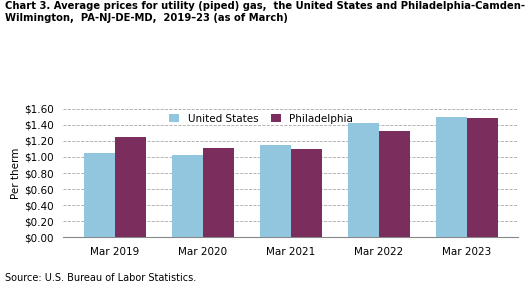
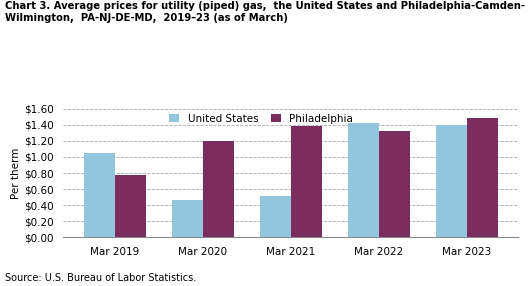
Philadelphia/Mar 2019: $1.25 -> $0.78
United States/Mar 2020: $1.03 -> $0.46
Philadelphia/Mar 2020: $1.11 -> $1.20
United States/Mar 2021: $1.15 -> $0.52
Philadelphia/Mar 2021: $1.10 -> $1.38
United States/Mar 2023: $1.50 -> $1.40
